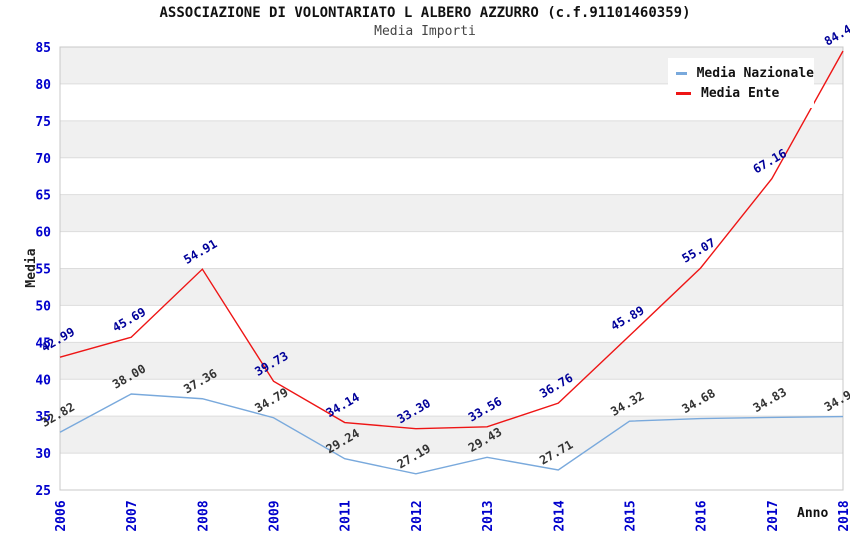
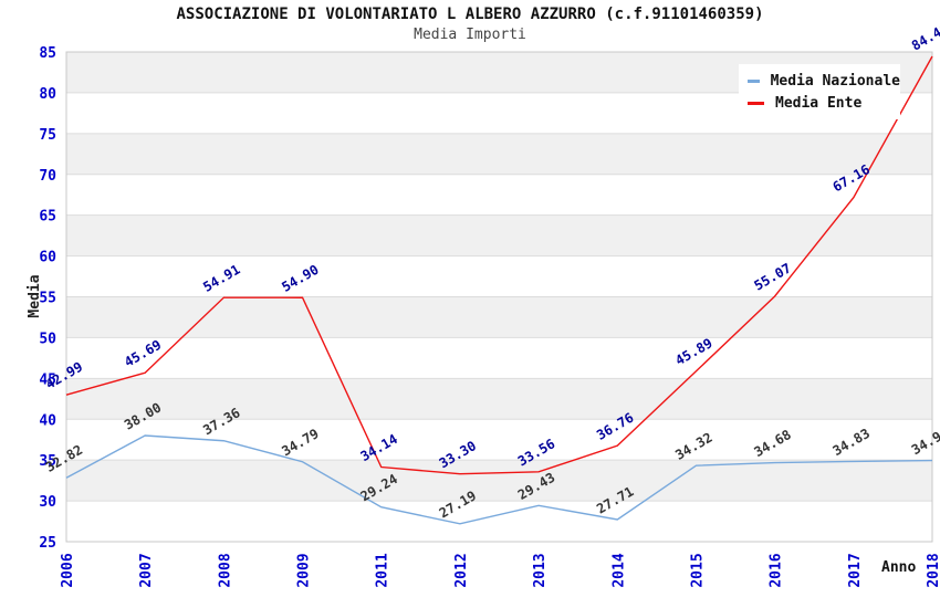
Media Ente/2009: 39.73 -> 54.90
